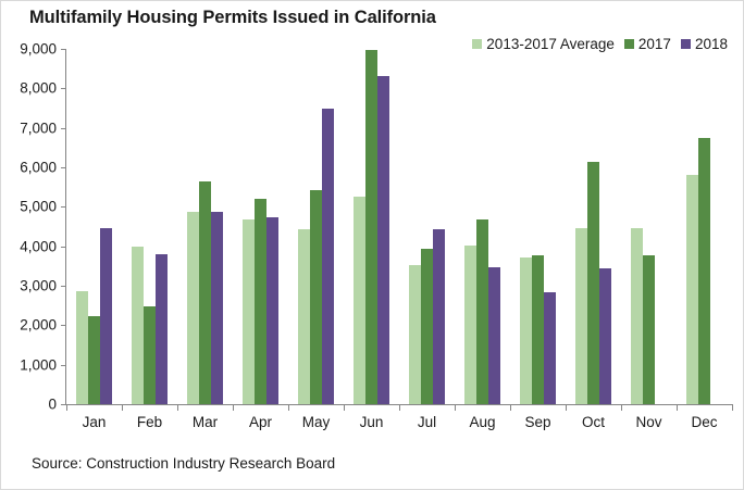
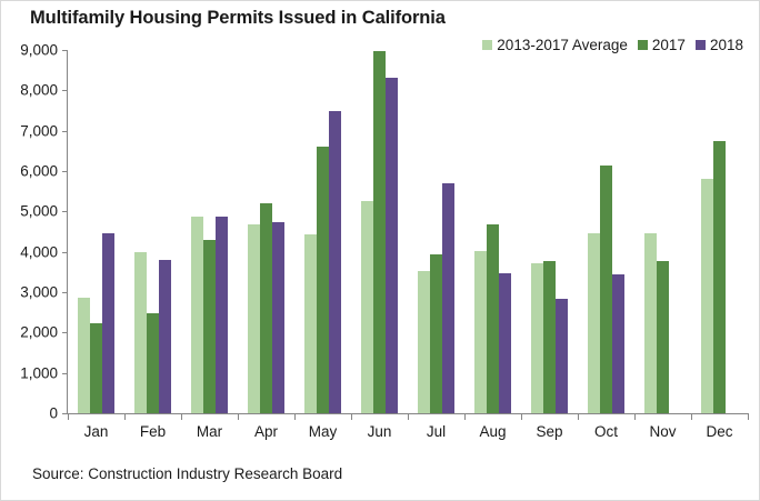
2017/Mar: 5600 -> 4300
2017/May: 5400 -> 6600
2018/Jul: 4400 -> 5700
